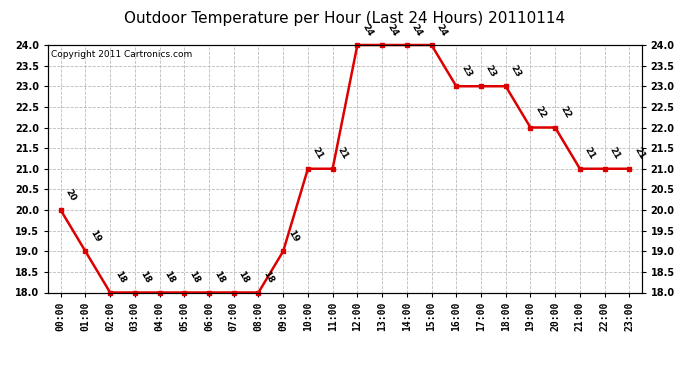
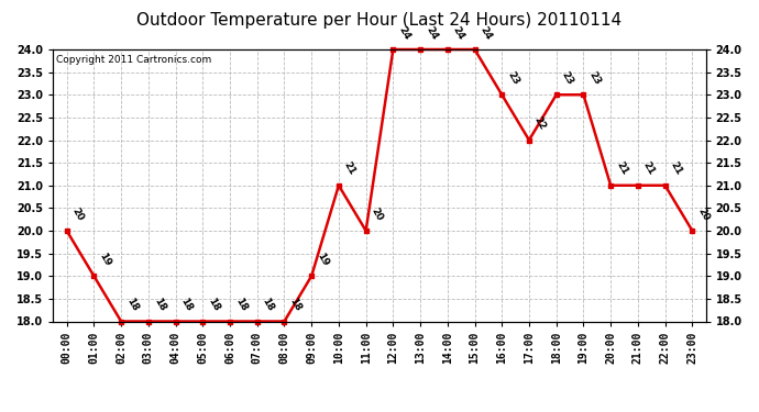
11:00: 21 -> 20
17:00: 23 -> 22
19:00: 22 -> 23
20:00: 22 -> 21
23:00: 21 -> 20
